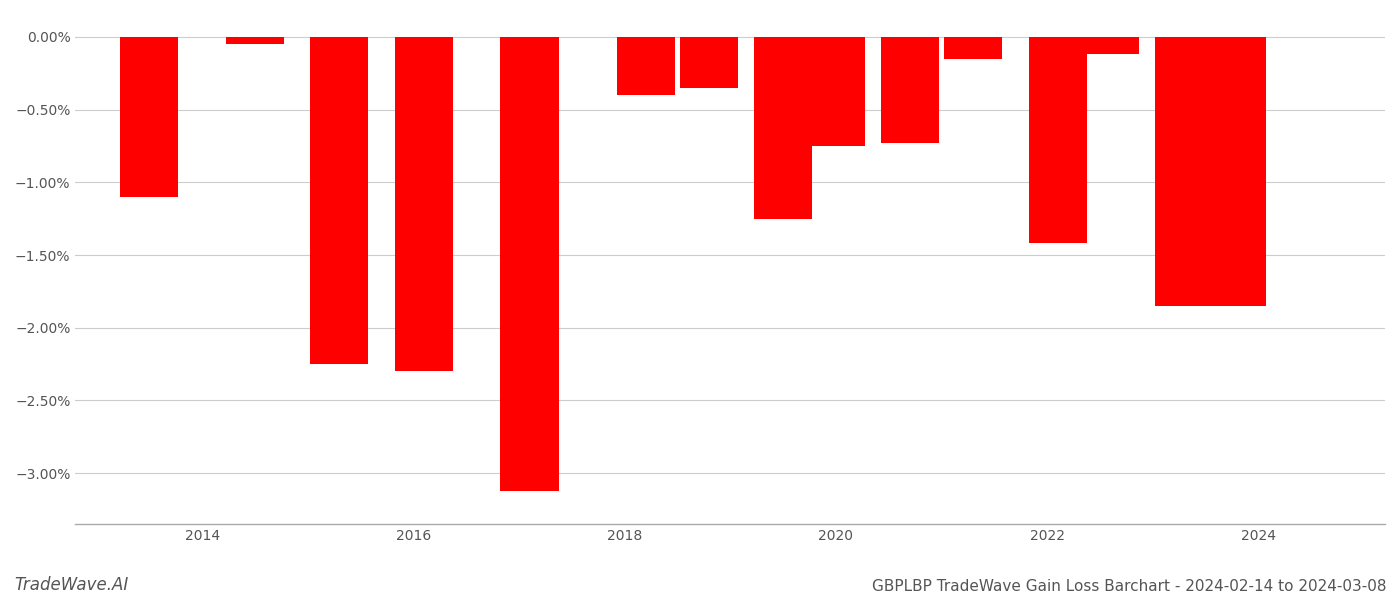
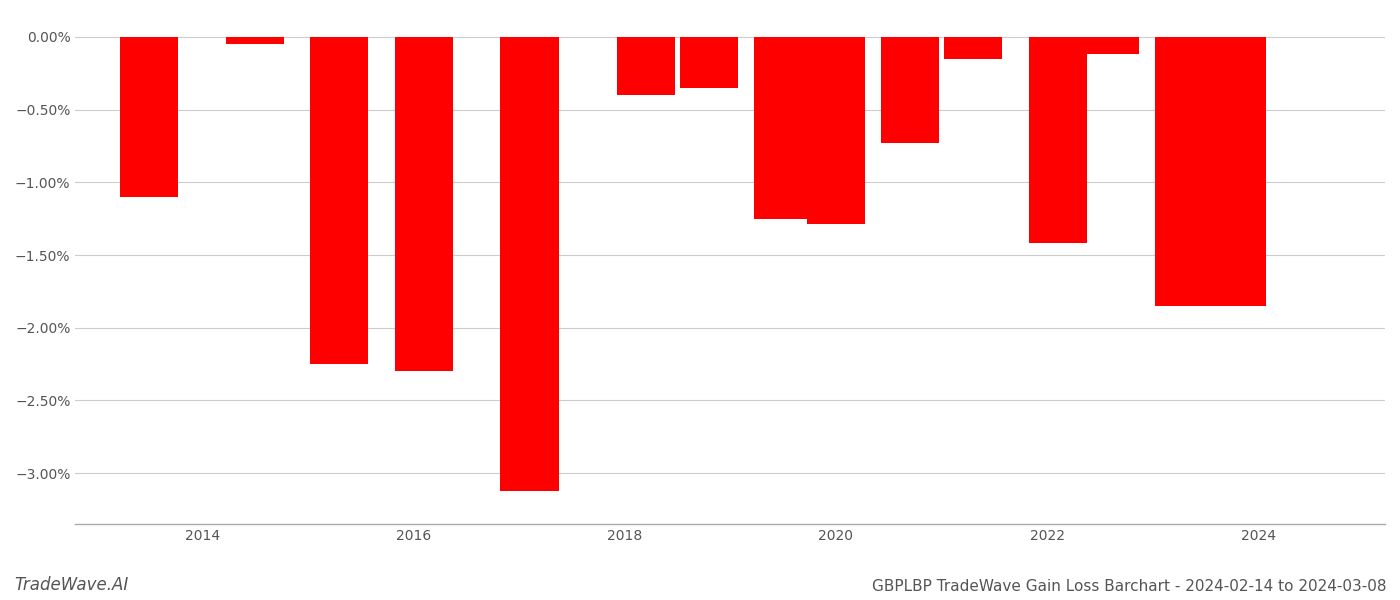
2020: -0.75% -> -1.29%
